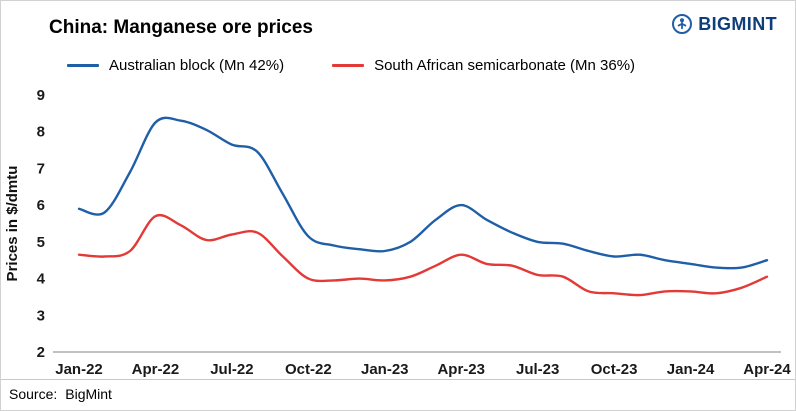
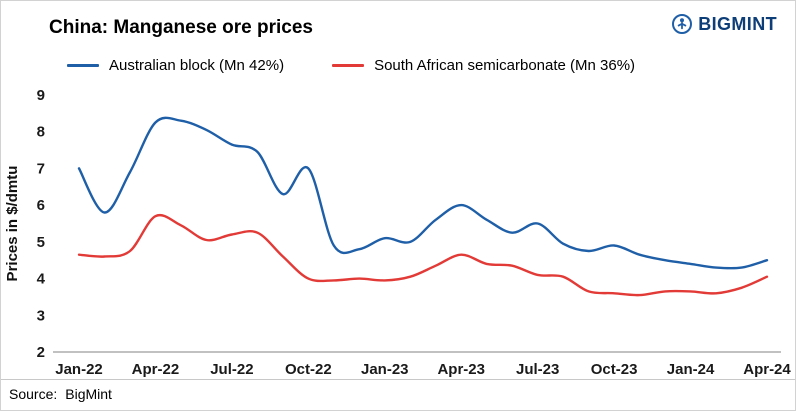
Australian block (Mn 42%)/Jan-22: 5.9 -> 7.0
Australian block (Mn 42%)/Oct-22: 5.2 -> 7.0
Australian block (Mn 42%)/Jan-23: 4.8 -> 5.1
Australian block (Mn 42%)/Jul-23: 5.0 -> 5.5
Australian block (Mn 42%)/Oct-23: 4.6 -> 4.9
